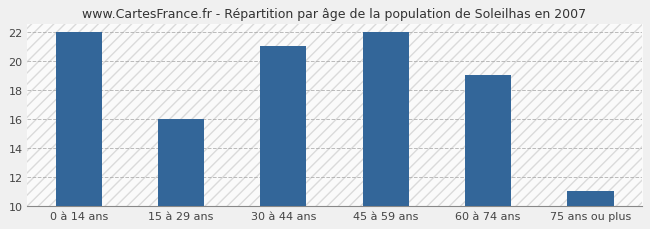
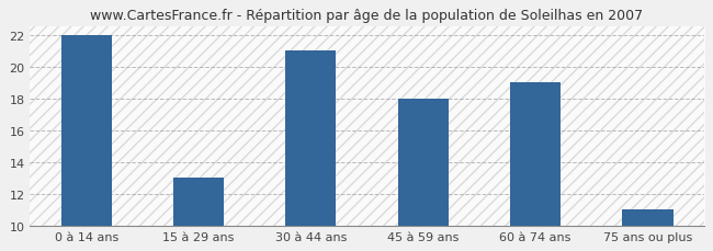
15 à 29 ans: 16 -> 13
45 à 59 ans: 22 -> 18
